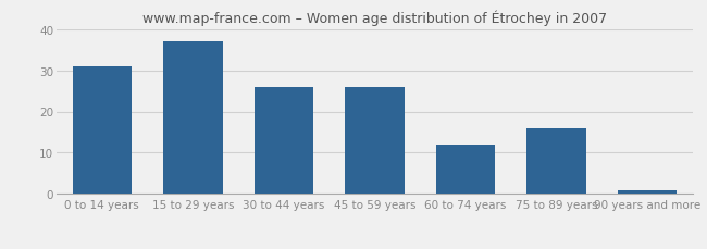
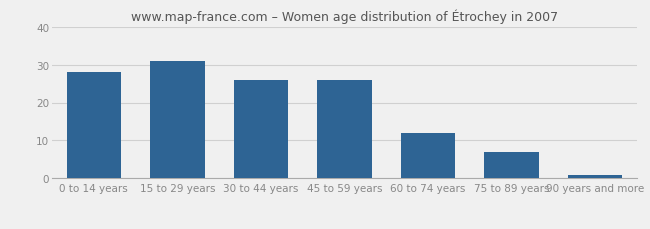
0 to 14 years: 31 -> 28
15 to 29 years: 37 -> 31
75 to 89 years: 16 -> 7
